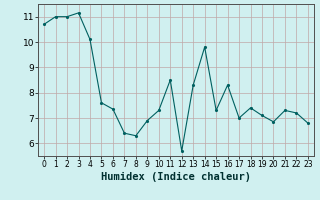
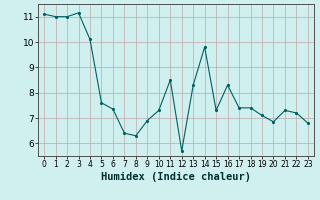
0: 10.70 -> 11.10
17: 7.00 -> 7.40
